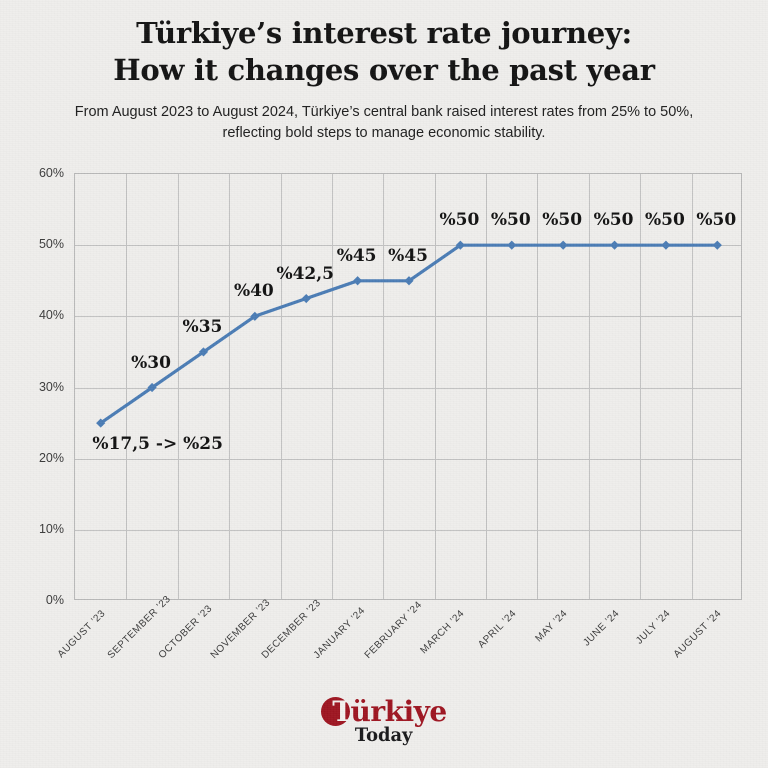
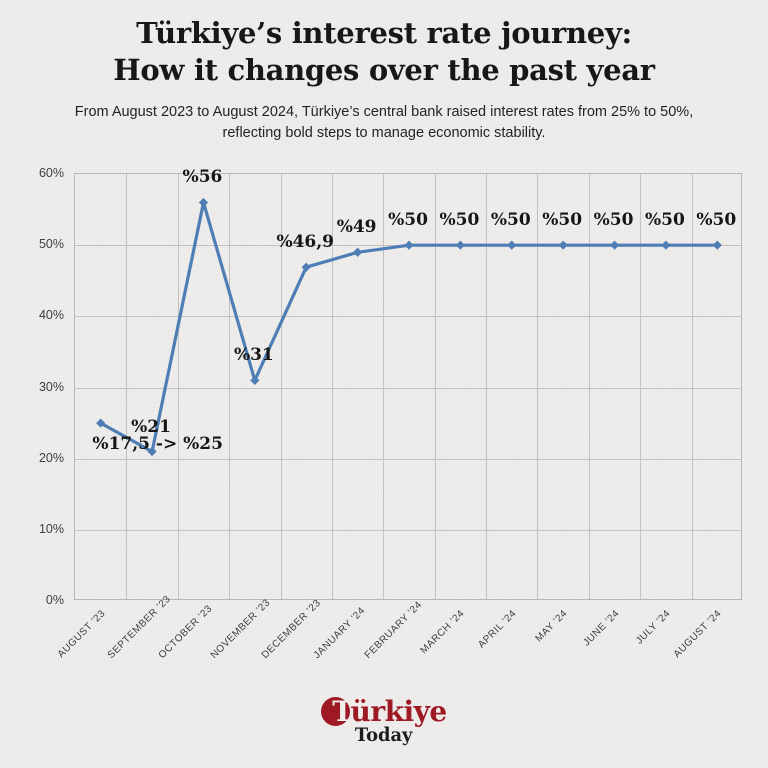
SEPTEMBER ’23: 30 -> 21
OCTOBER ’23: 35 -> 56
NOVEMBER ’23: 40 -> 31
DECEMBER ’23: 42,5 -> 46,9
JANUARY ’24: 45 -> 49
FEBRUARY ’24: 45 -> 50
